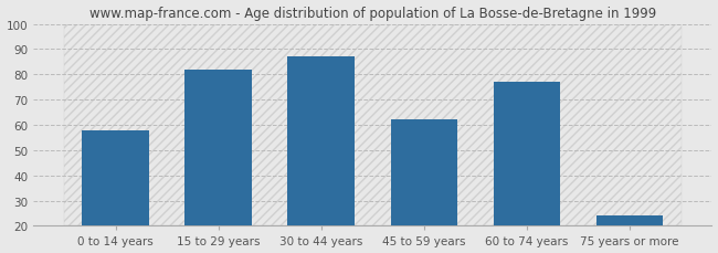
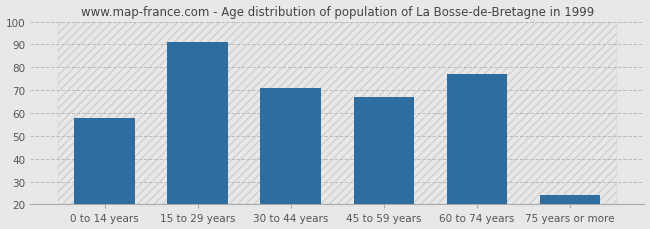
15 to 29 years: 82 -> 91
30 to 44 years: 87 -> 71
45 to 59 years: 62 -> 67
